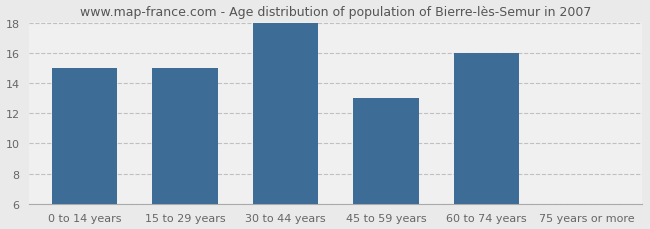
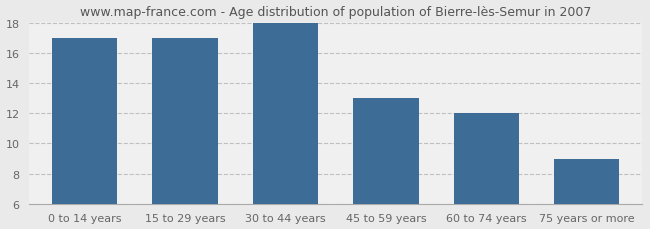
0 to 14 years: 15 -> 17
15 to 29 years: 15 -> 17
60 to 74 years: 16 -> 12
75 years or more: 6 -> 9
